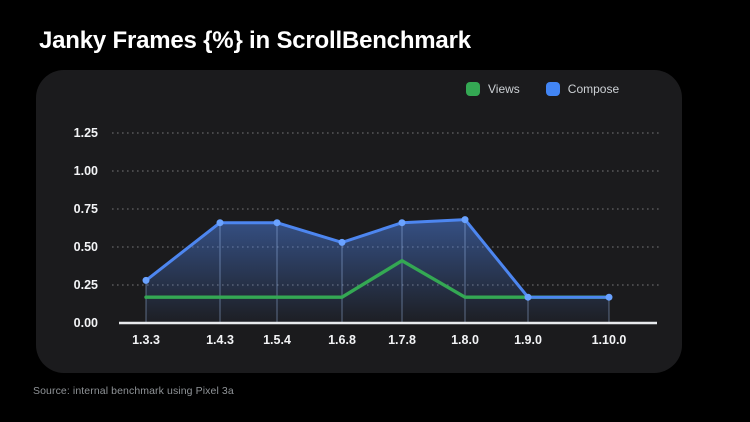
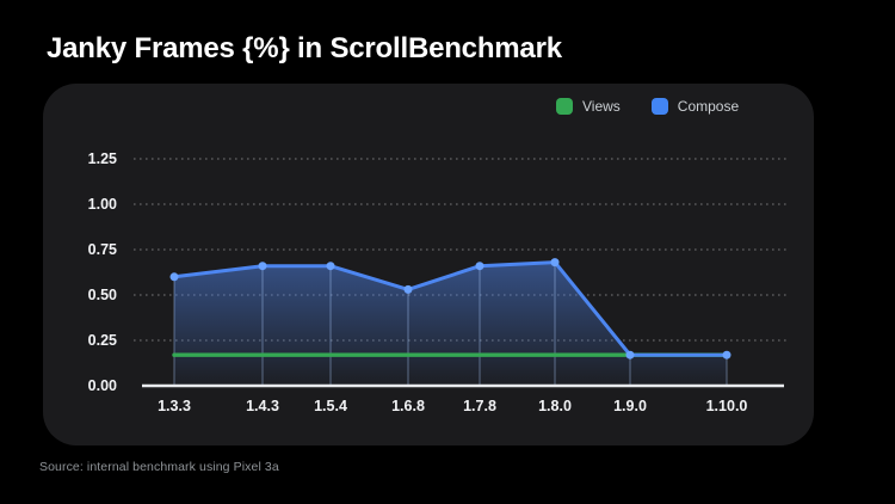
Compose/1.3.3: 0.28 -> 0.60
Views/1.7.8: 0.41 -> 0.17
